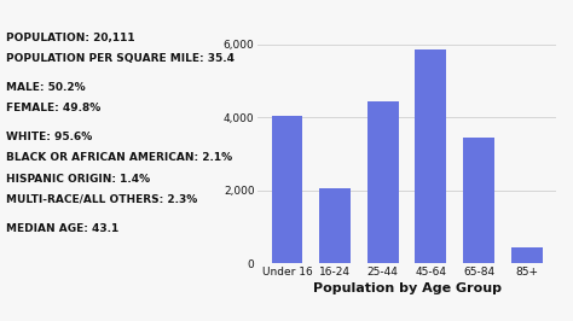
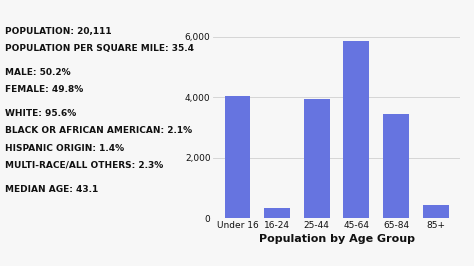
16-24: 2,050 -> 350
25-44: 4,450 -> 3,950
